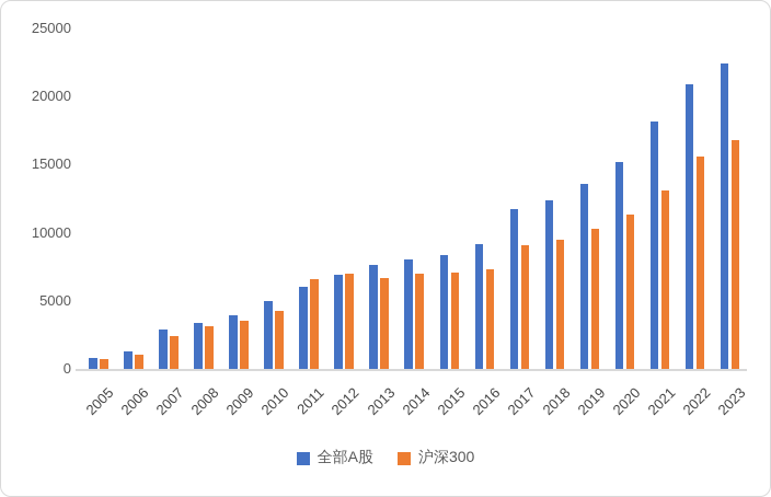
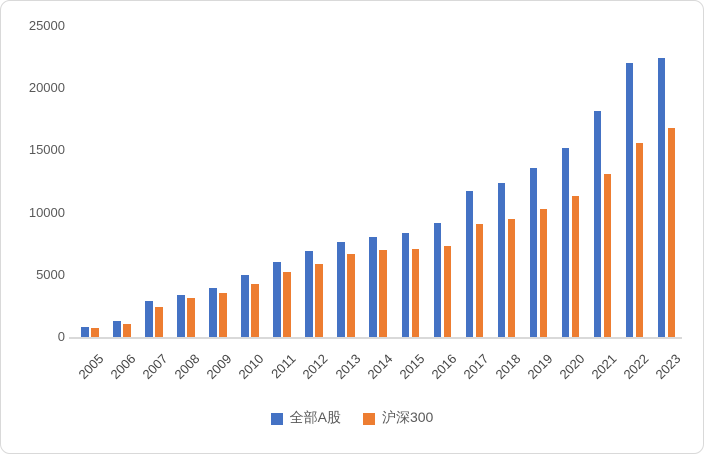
沪深300/2011: 6600 -> 5200
沪深300/2012: 7000 -> 5900
全部A股/2022: 20900 -> 22000
